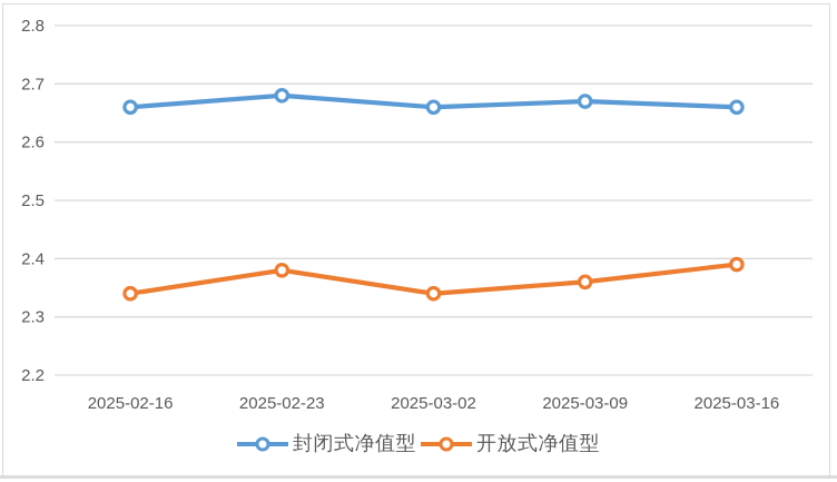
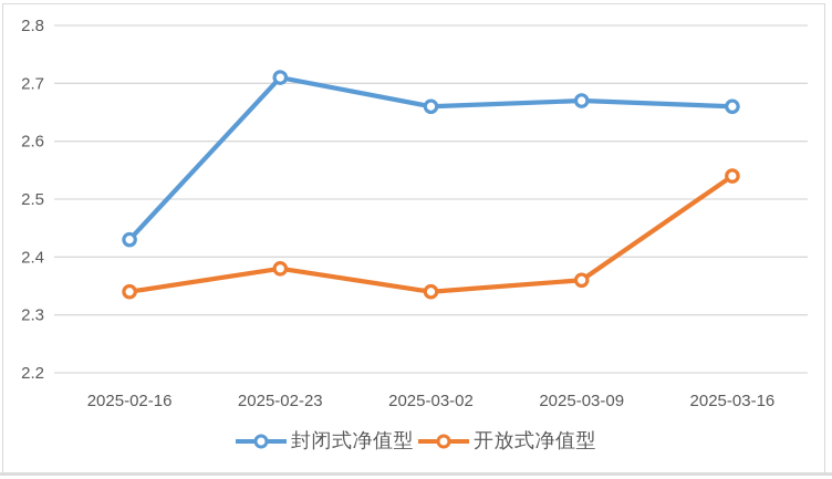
封闭式净值型/2025-02-16: 2.66 -> 2.43
封闭式净值型/2025-02-23: 2.68 -> 2.71
开放式净值型/2025-03-16: 2.39 -> 2.54
